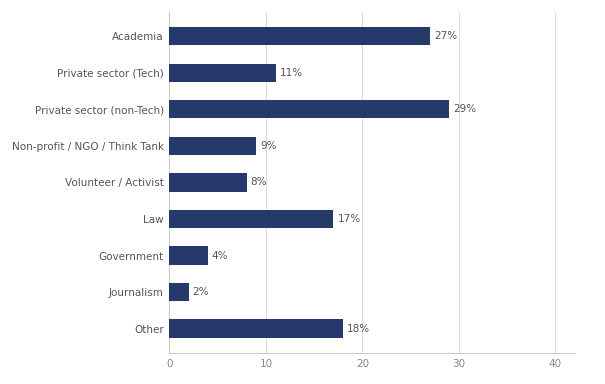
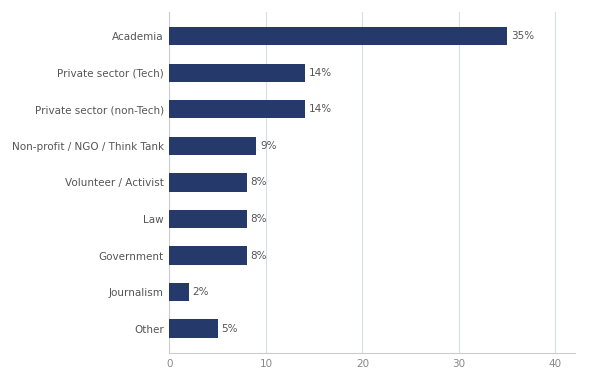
Academia: 27% -> 35%
Private sector (Tech): 11% -> 14%
Private sector (non-Tech): 29% -> 14%
Law: 17% -> 8%
Government: 4% -> 8%
Other: 18% -> 5%
